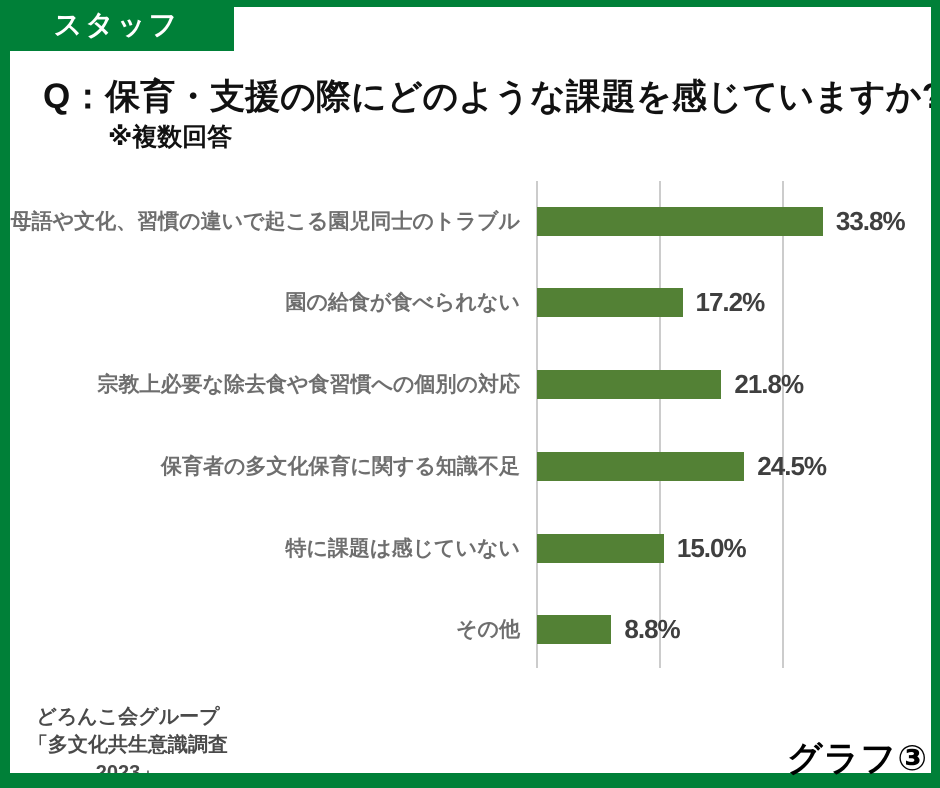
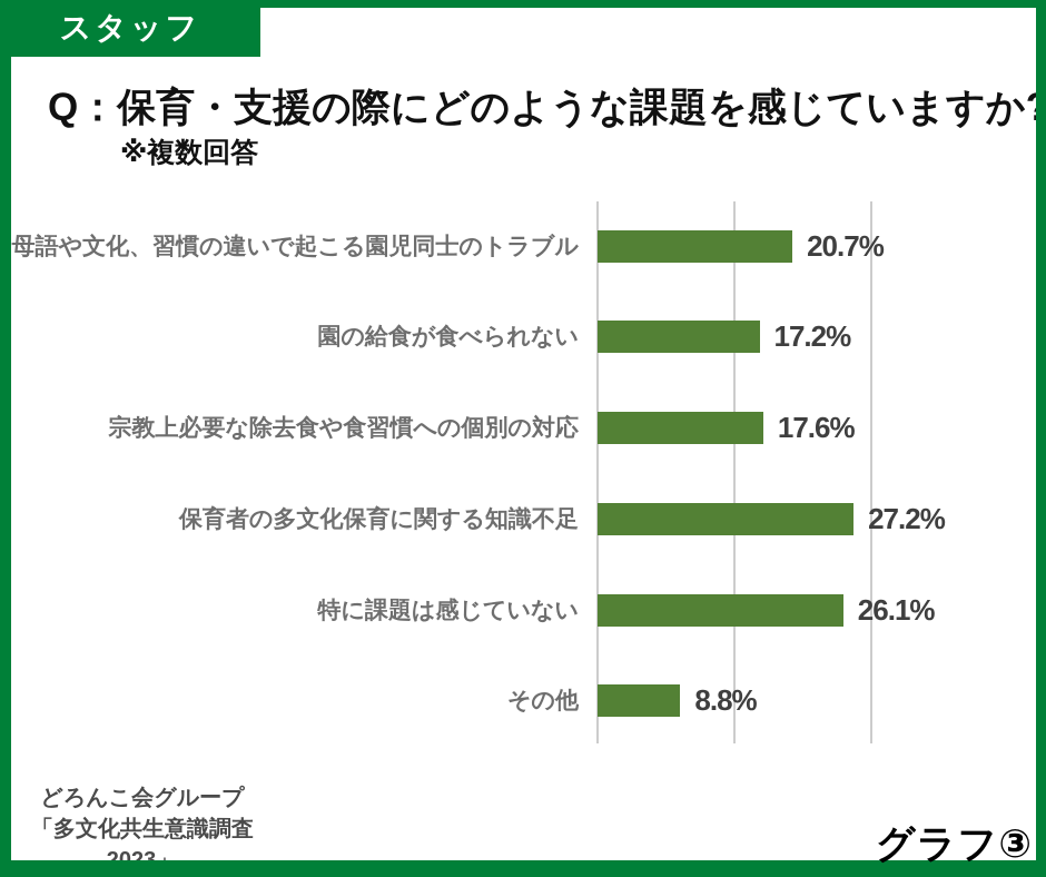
母語や文化、習慣の違いで起こる園児同士のトラブル: 33.8% -> 20.7%
宗教上必要な除去食や食習慣への個別の対応: 21.8% -> 17.6%
保育者の多文化保育に関する知識不足: 24.5% -> 27.2%
特に課題は感じていない: 15.0% -> 26.1%
